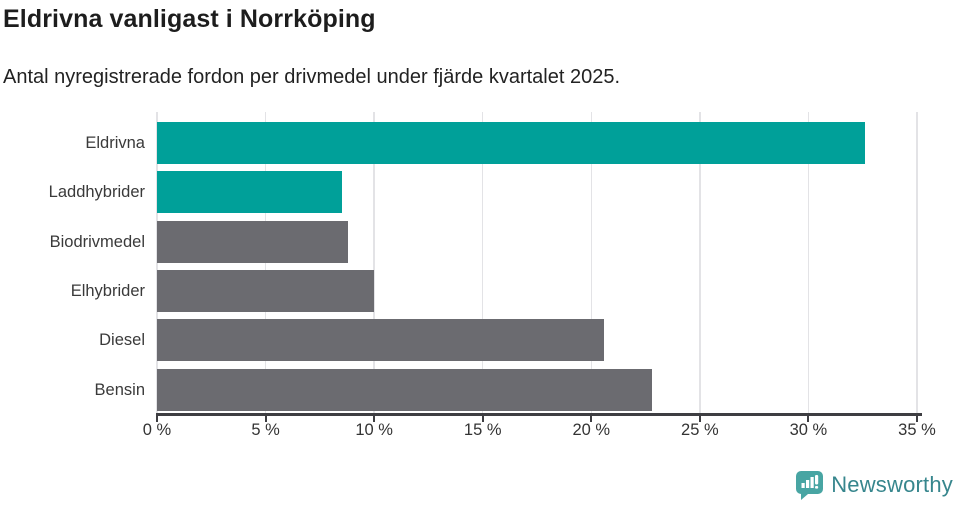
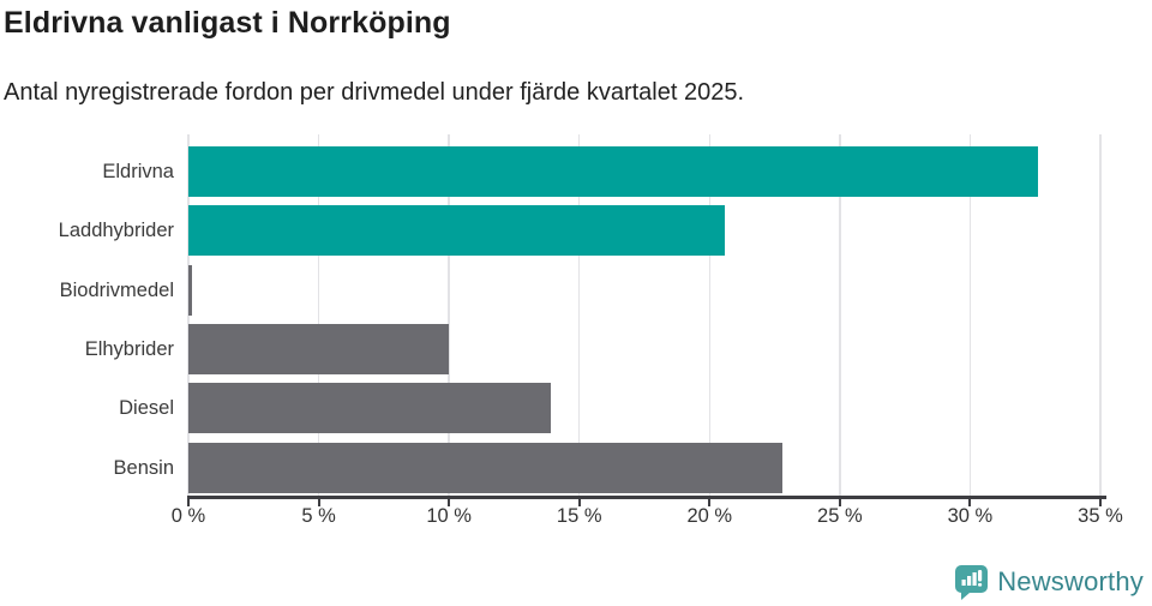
Laddhybrider: 8.5% -> 20.6%
Biodrivmedel: 8.8% -> 0.1%
Diesel: 20.6% -> 13.9%
